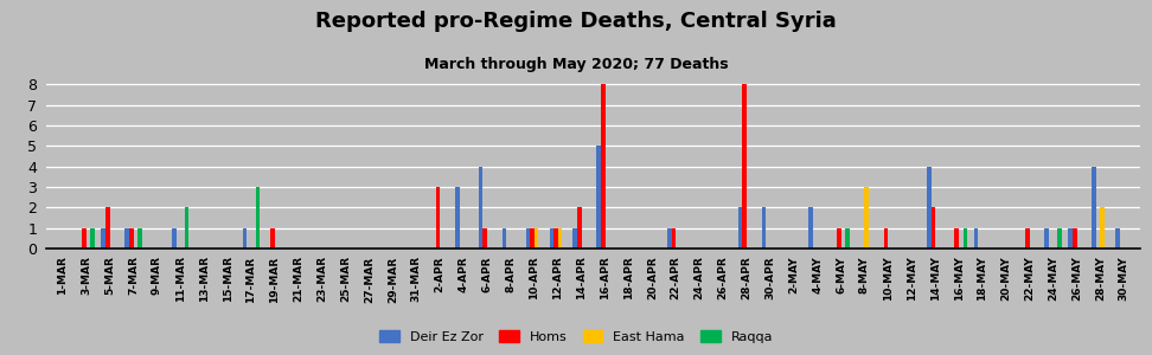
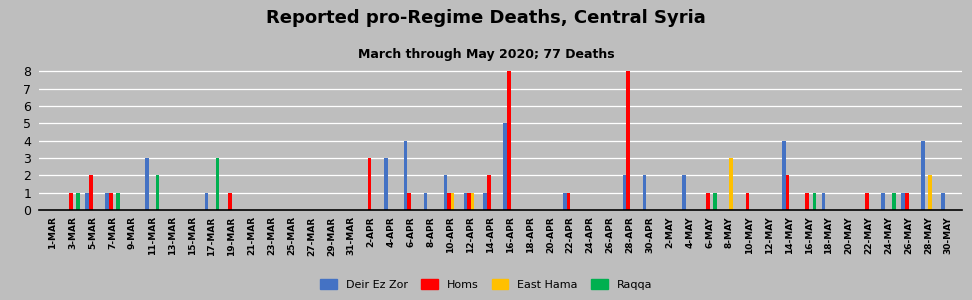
Deir Ez Zor/11-MAR: 1 -> 3
Deir Ez Zor/10-APR: 1 -> 2
